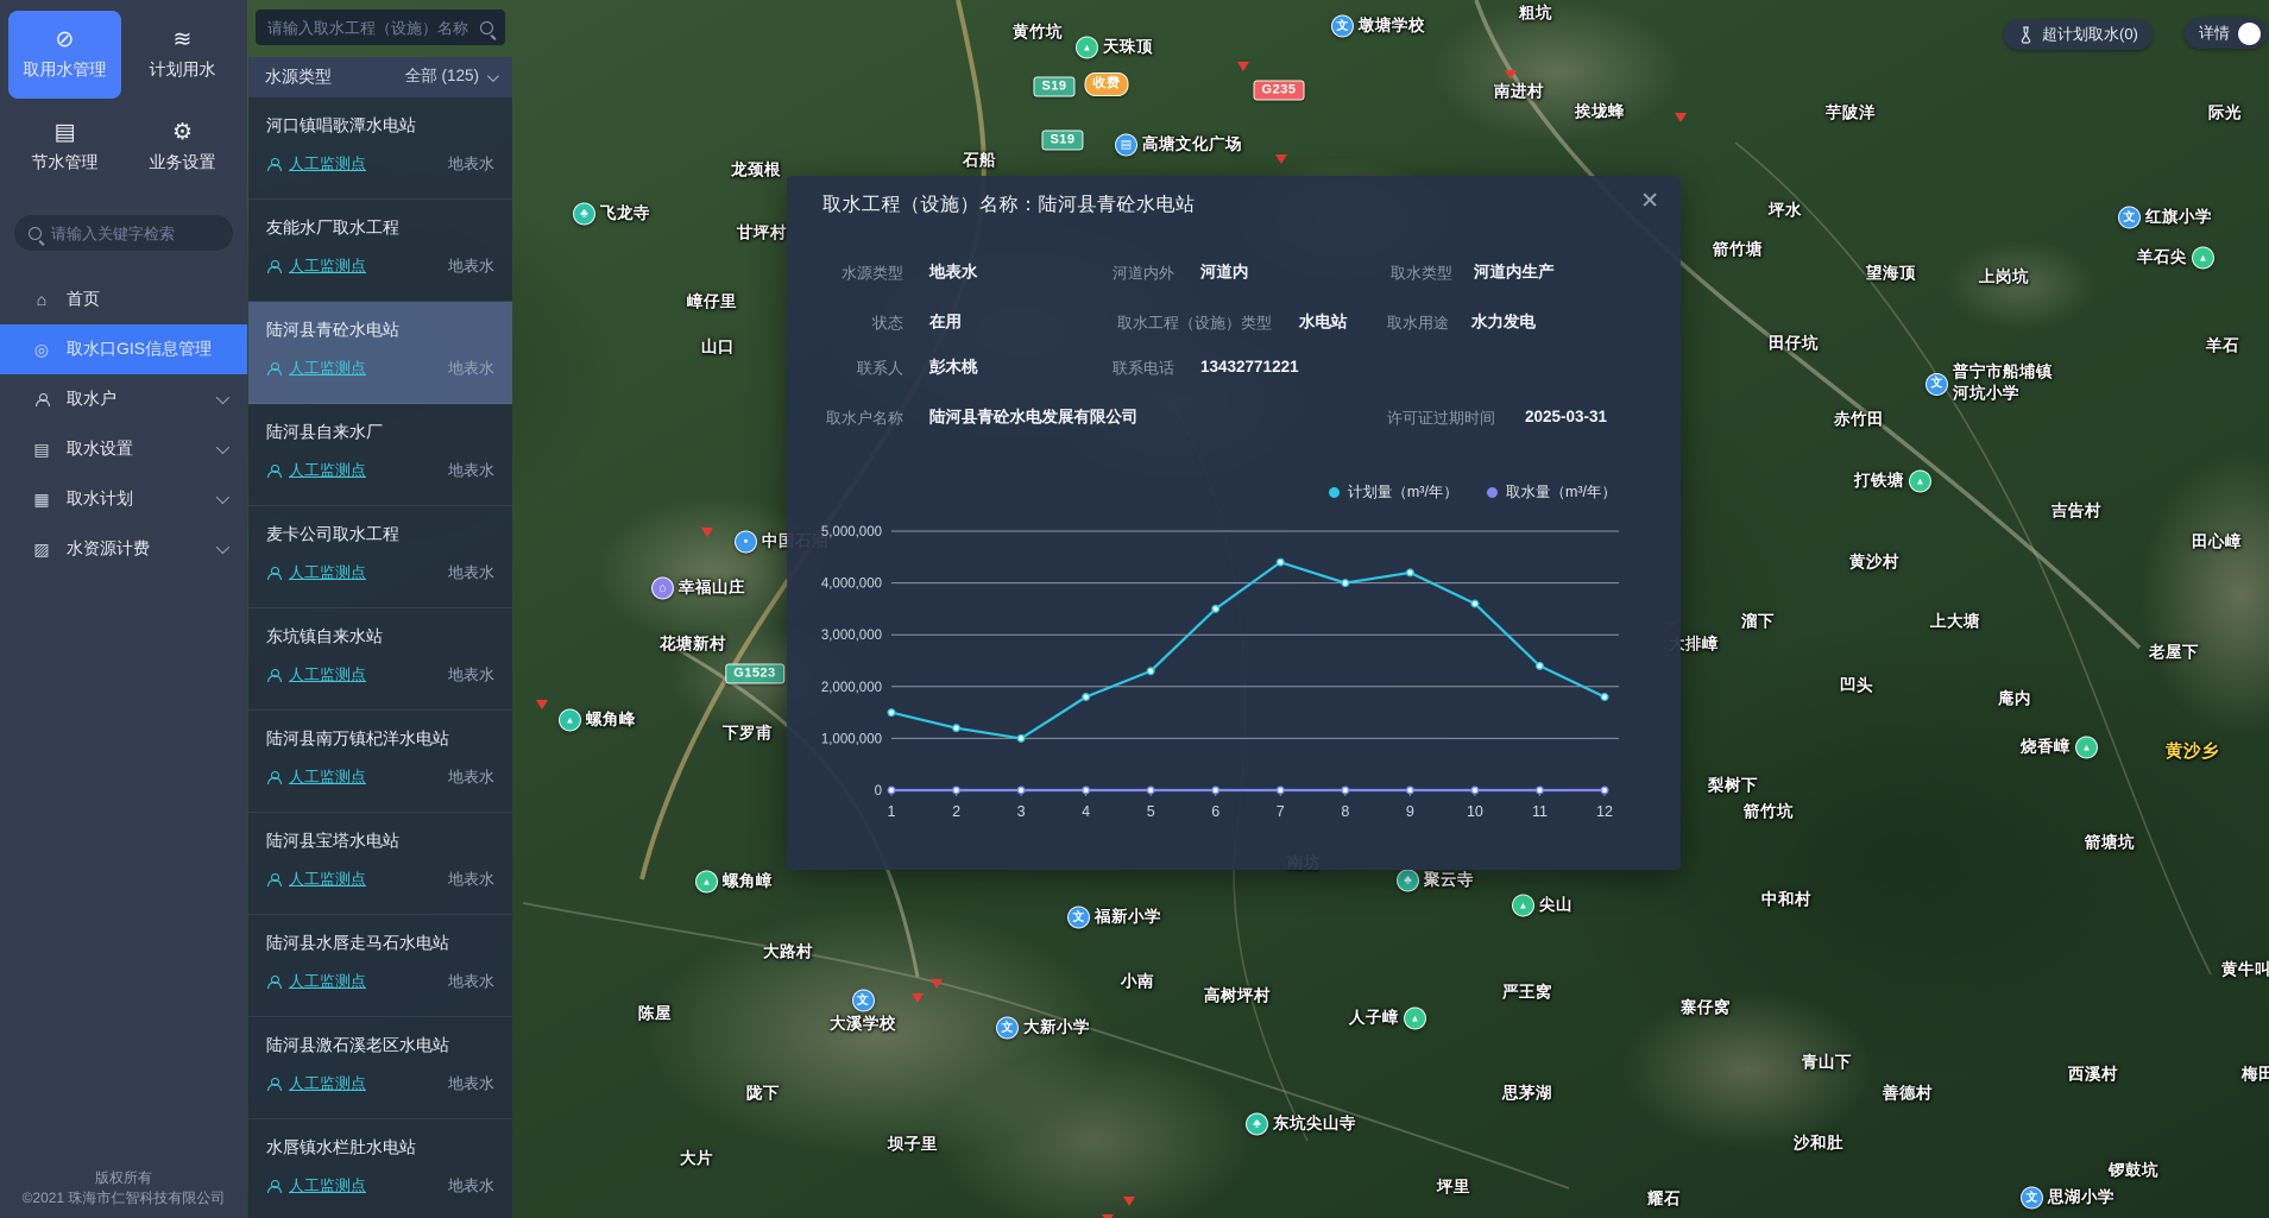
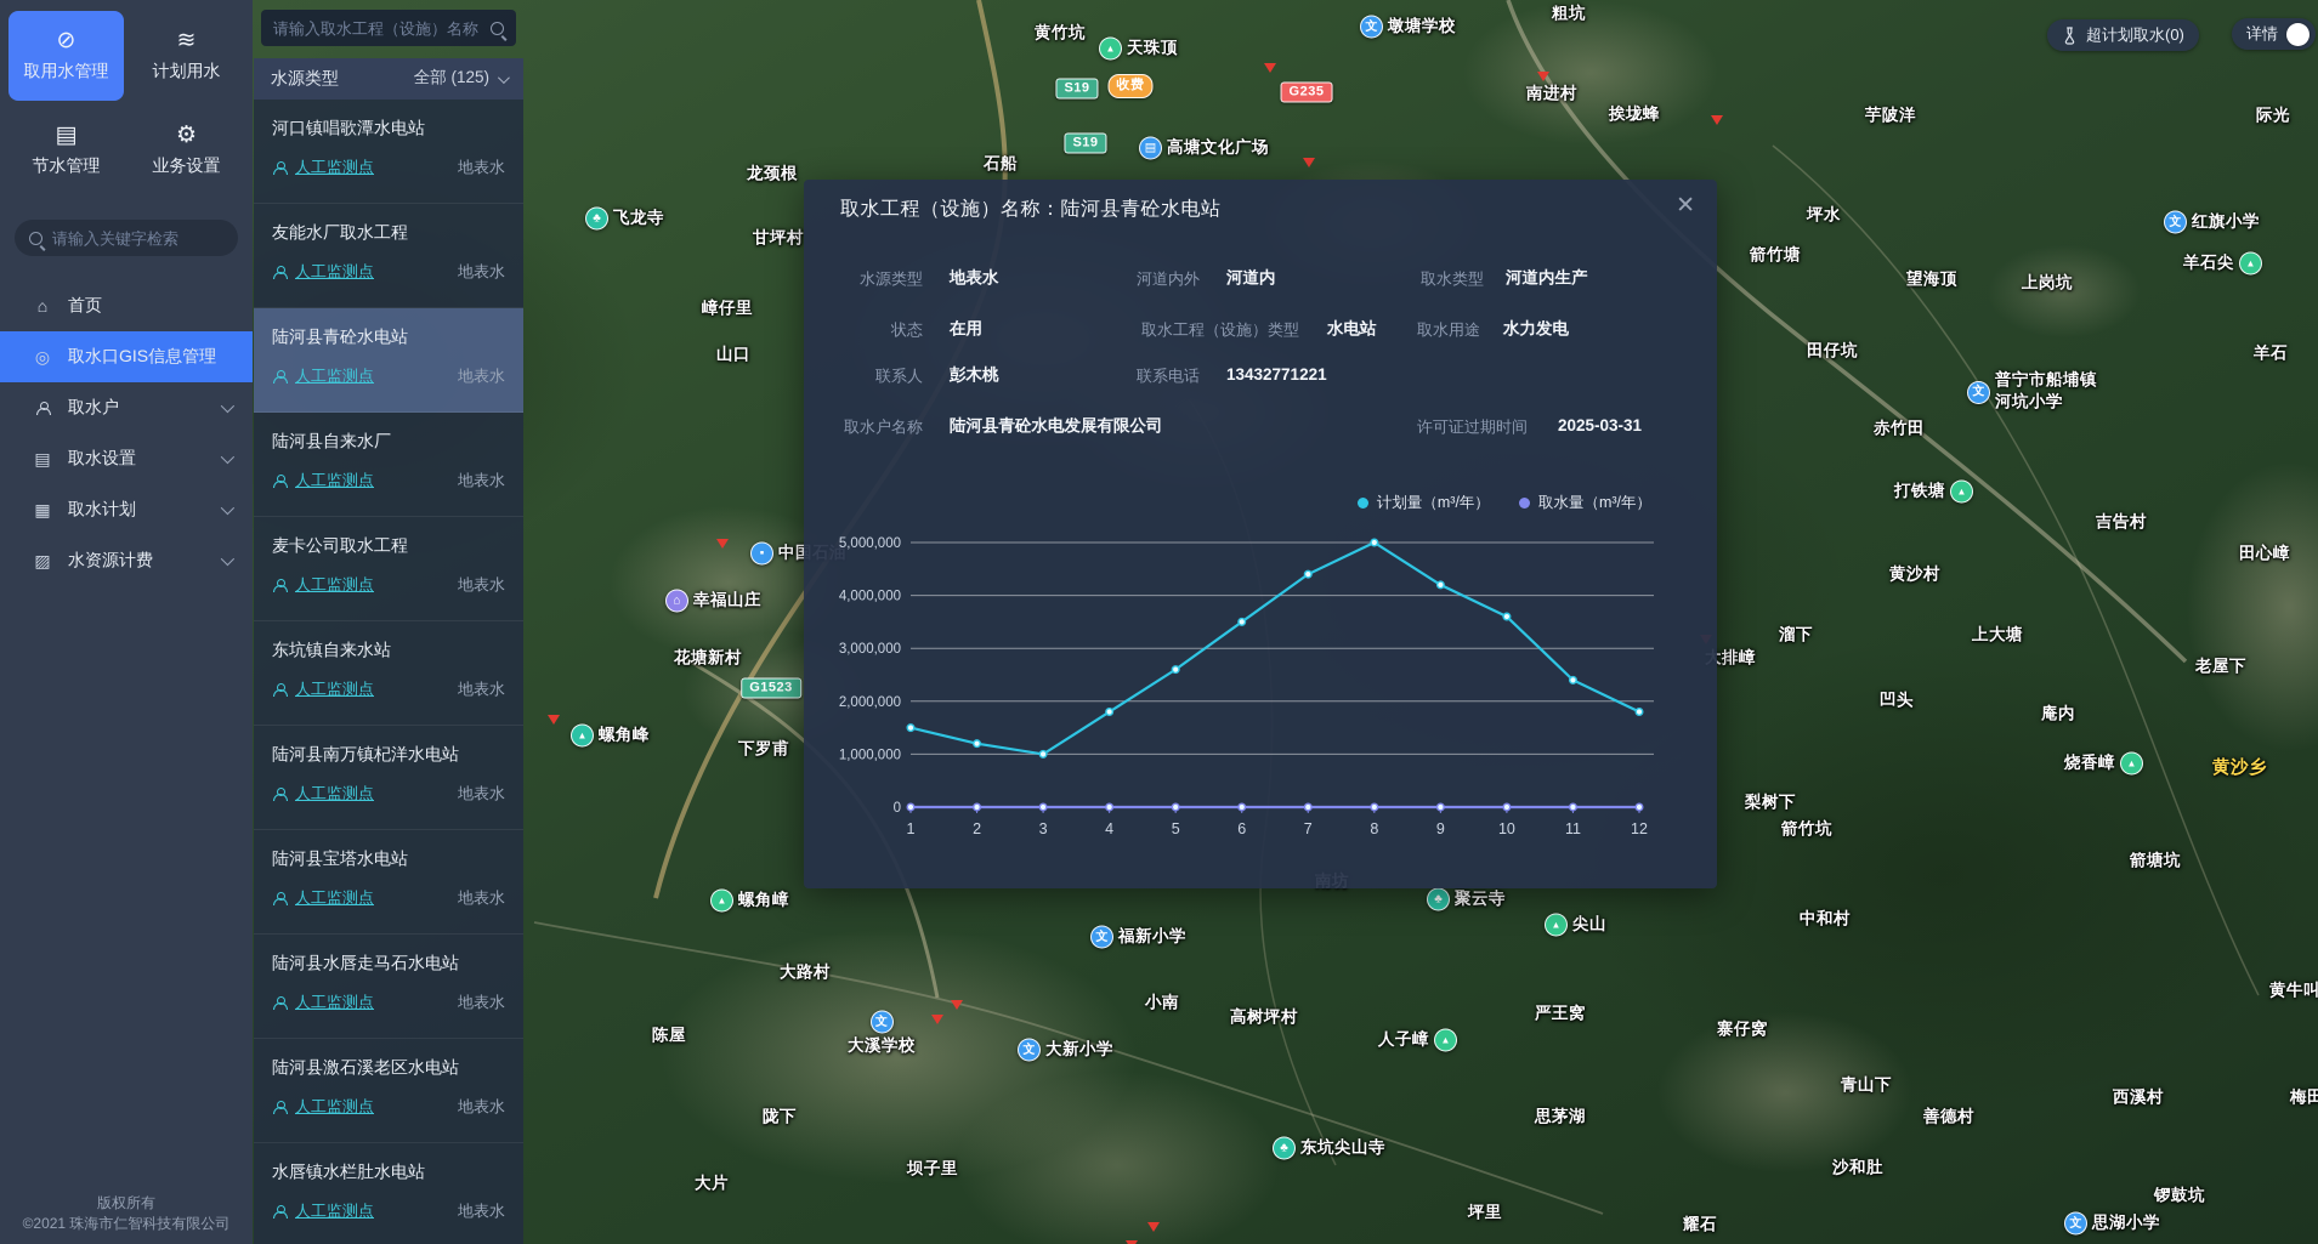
计划量（m³/年）/5: 2300000 -> 2600000
计划量（m³/年）/8: 4000000 -> 5000000
